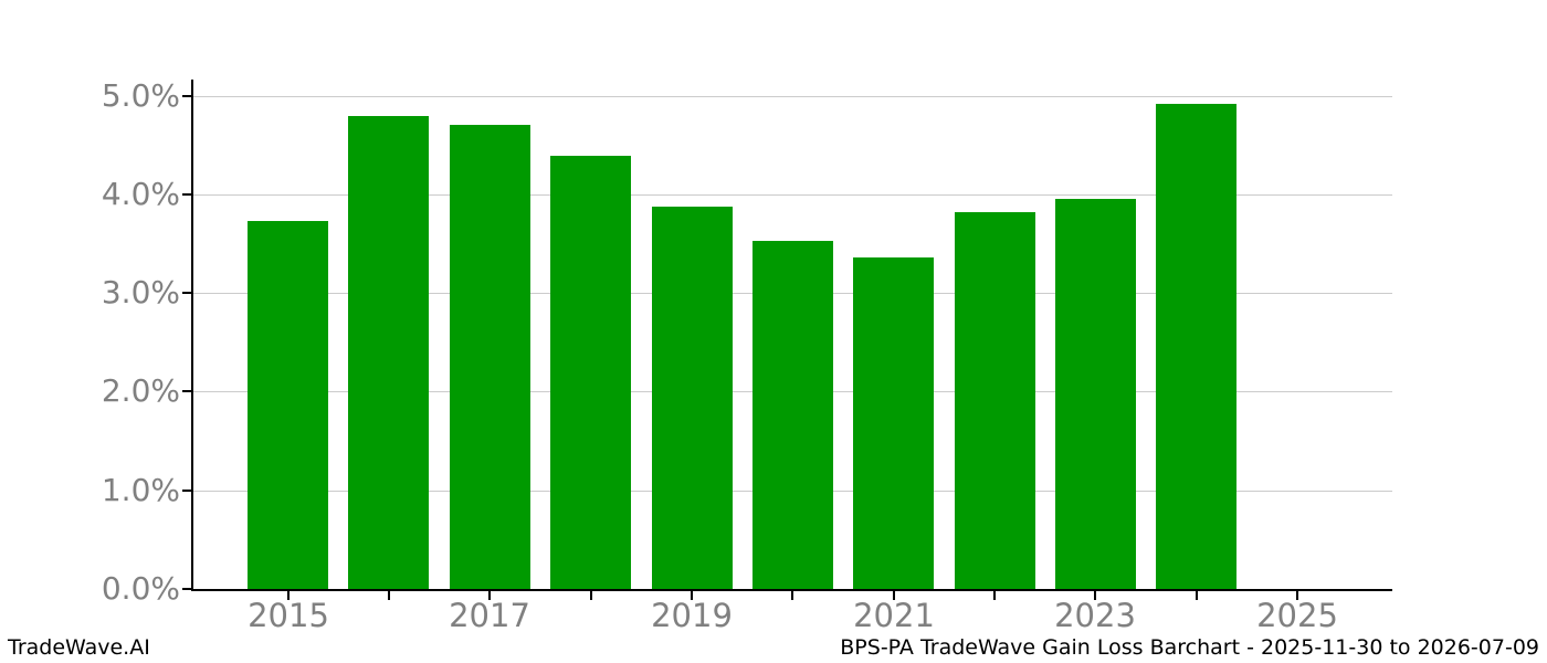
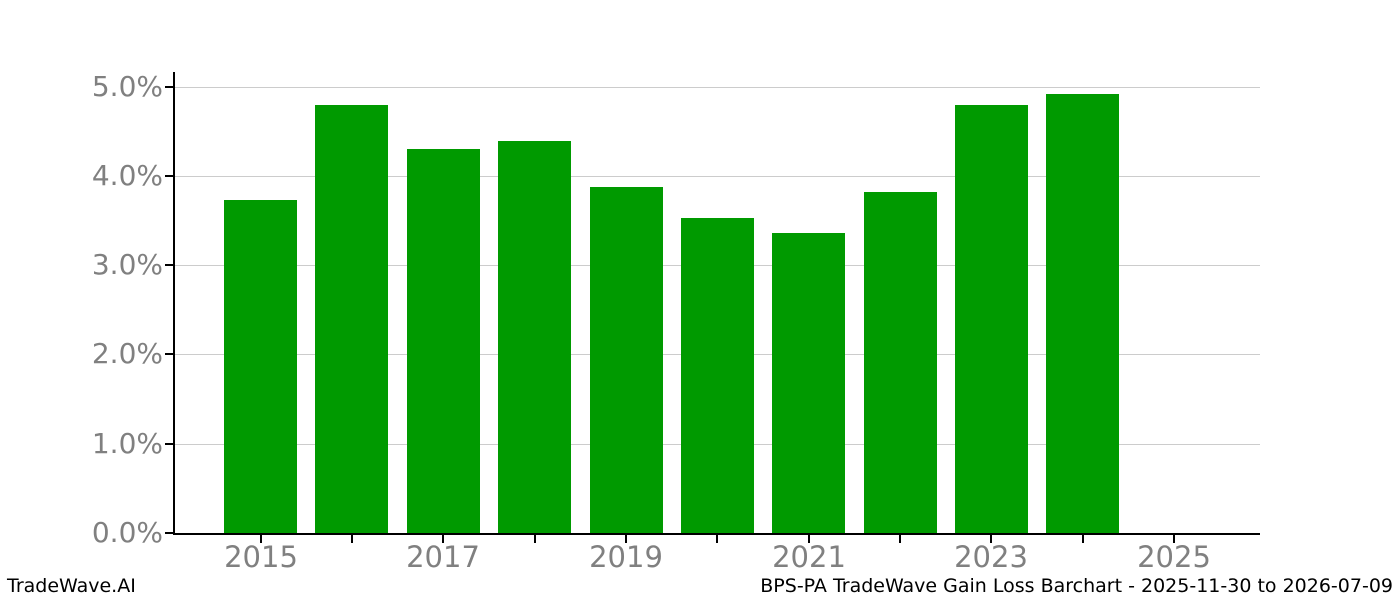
2017: 4.7% -> 4.3%
2023: 4.0% -> 4.8%
